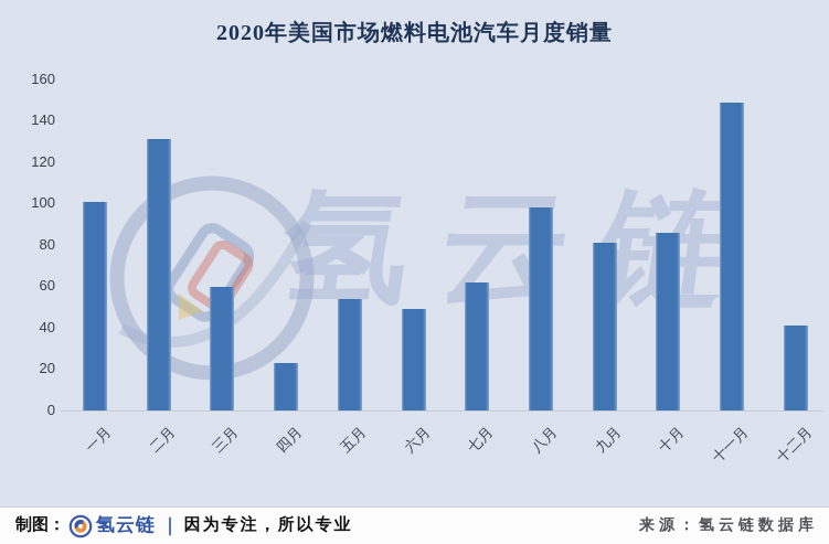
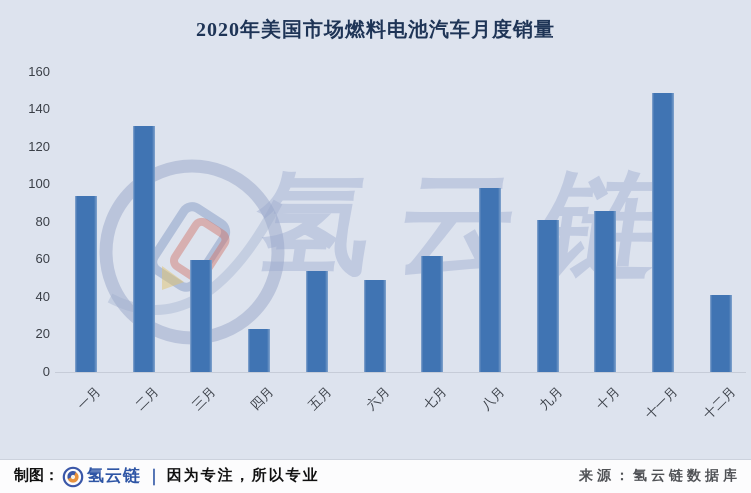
一月: 101 -> 94
